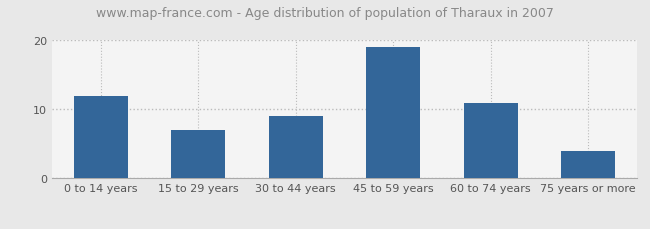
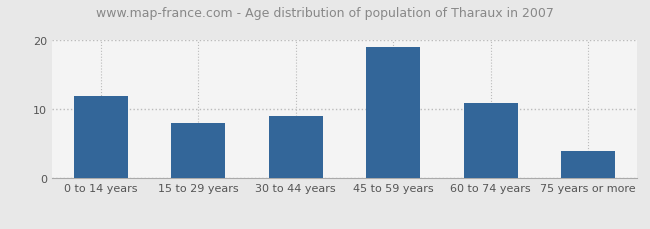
15 to 29 years: 7 -> 8
